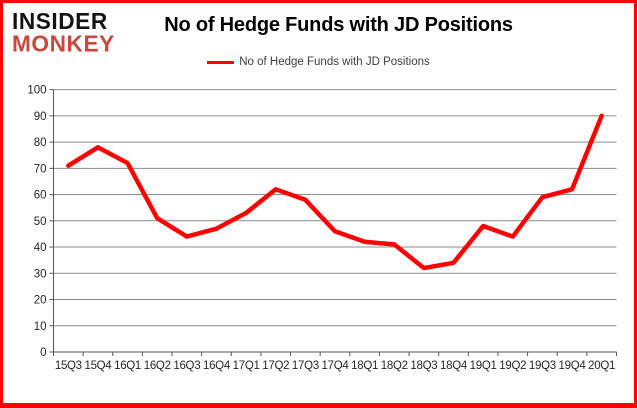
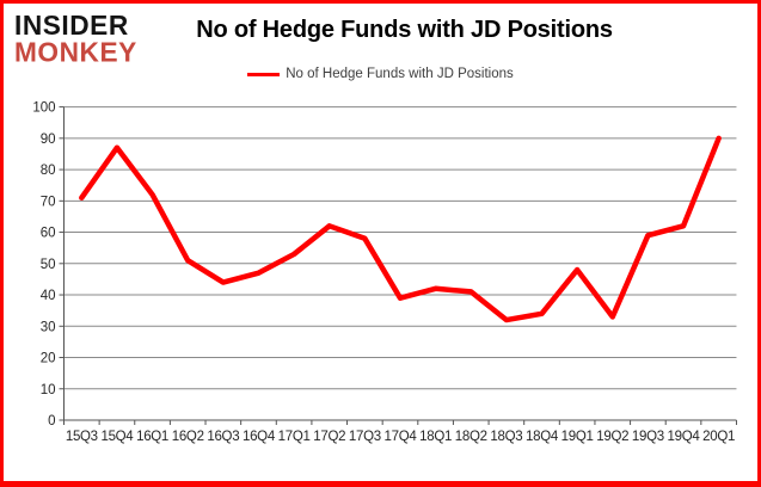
15Q4: 78 -> 87
17Q4: 46 -> 39
19Q2: 44 -> 33
